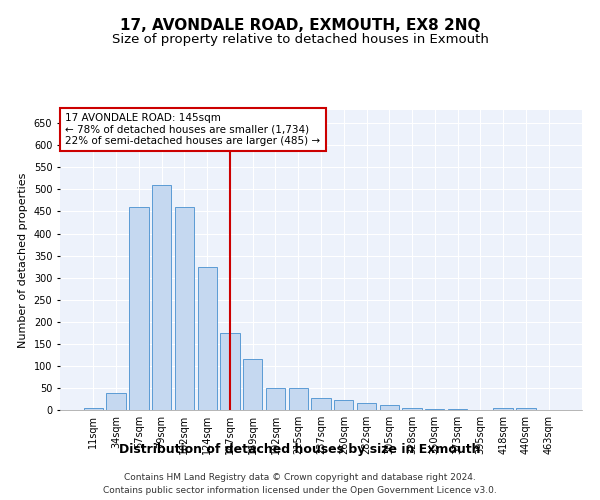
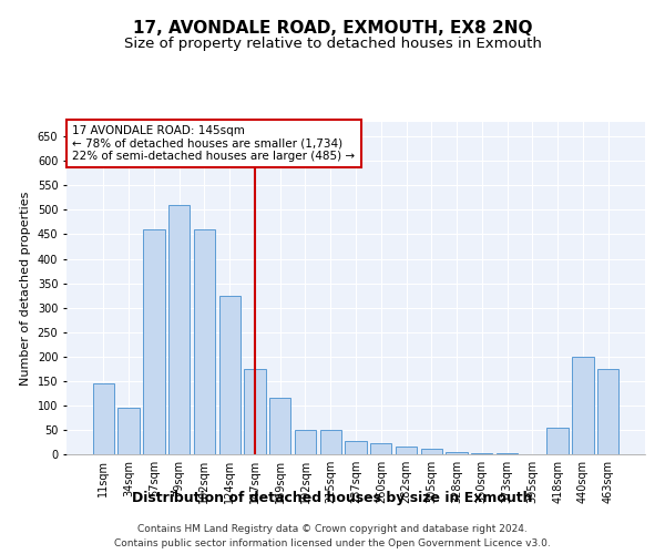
11sqm: 5 -> 145
34sqm: 38 -> 95
418sqm: 5 -> 55
440sqm: 4 -> 200
463sqm: 1 -> 175
